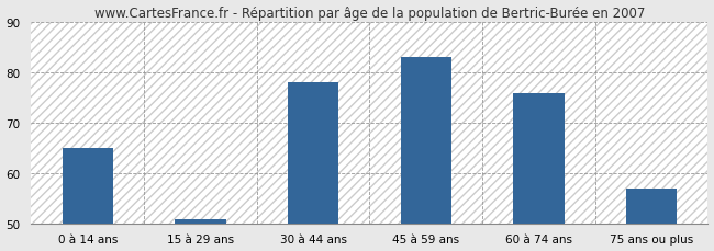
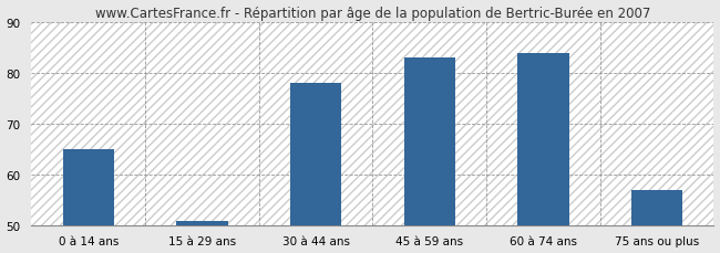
60 à 74 ans: 76 -> 84
